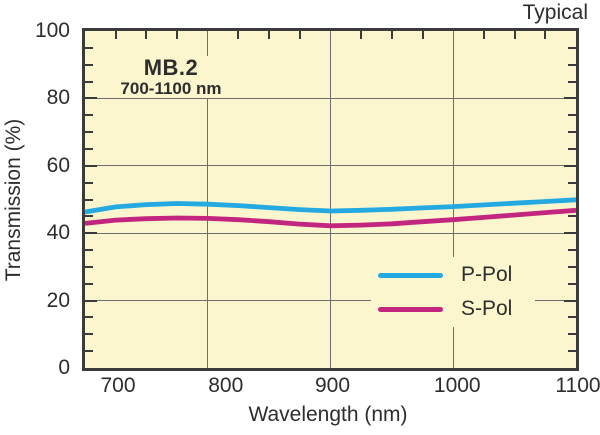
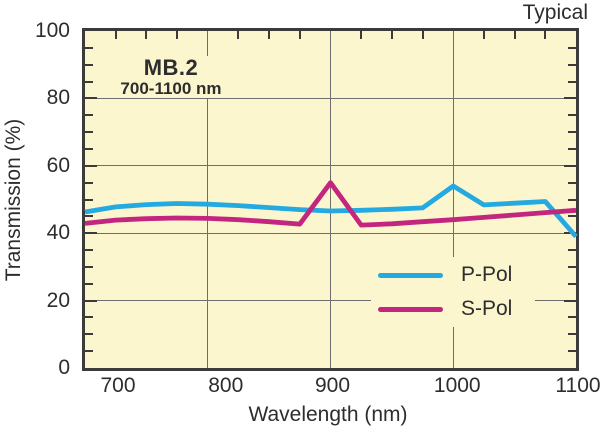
S-Pol/900: 42 -> 55
P-Pol/1000: 48 -> 54
P-Pol/1100: 50 -> 39
